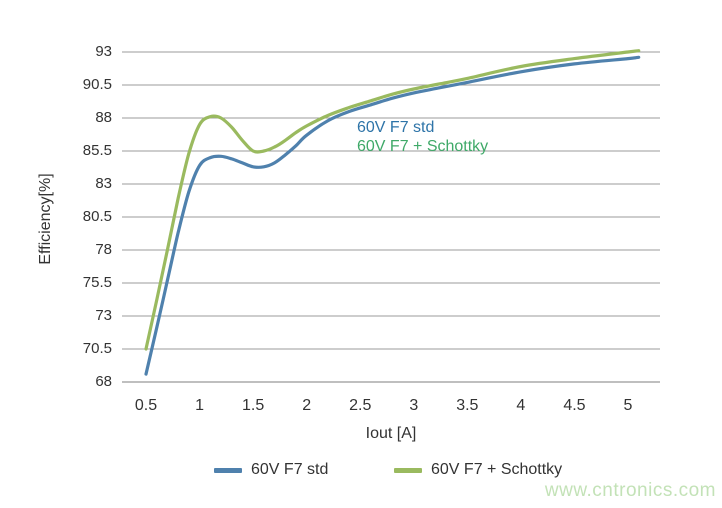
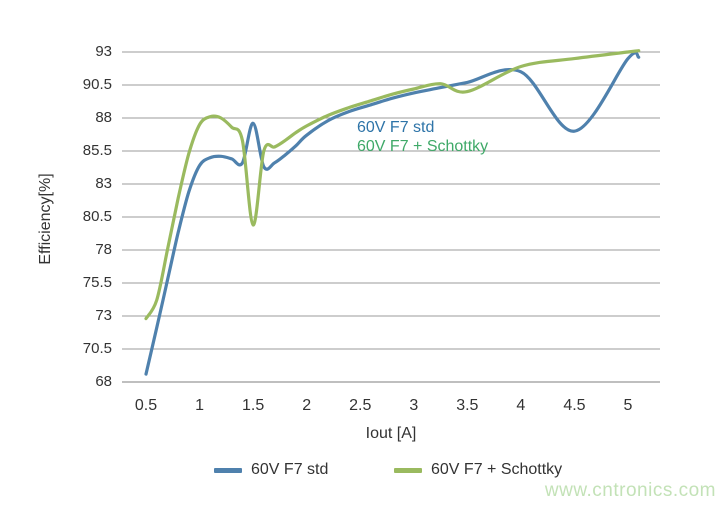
60V F7 + Schottky/0.5: 70.5 -> 72.8
60V F7 std/1.5: 84.3 -> 87.6
60V F7 + Schottky/1.5: 85.5 -> 79.9
60V F7 + Schottky/3.5: 91.0 -> 90.0
60V F7 std/4.5: 92.1 -> 87.0
